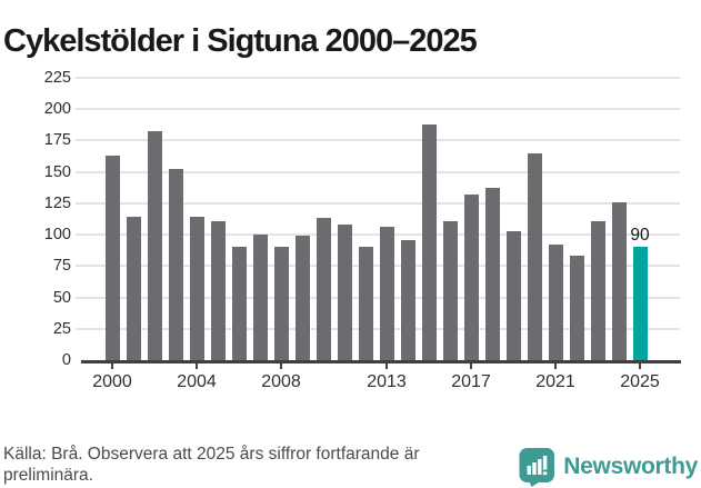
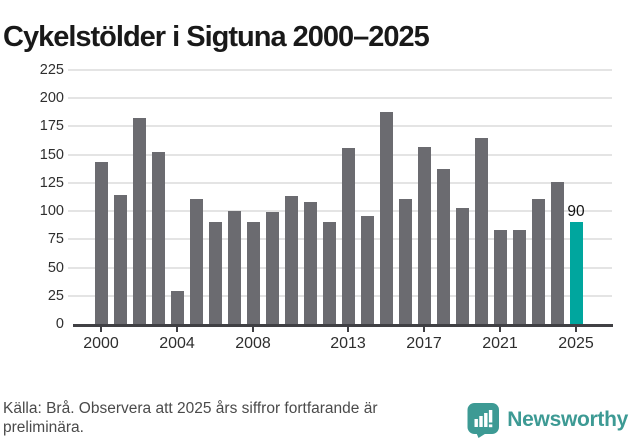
2000: 163 -> 143
2004: 114 -> 29
2013: 106 -> 156
2017: 132 -> 157
2021: 92 -> 83
